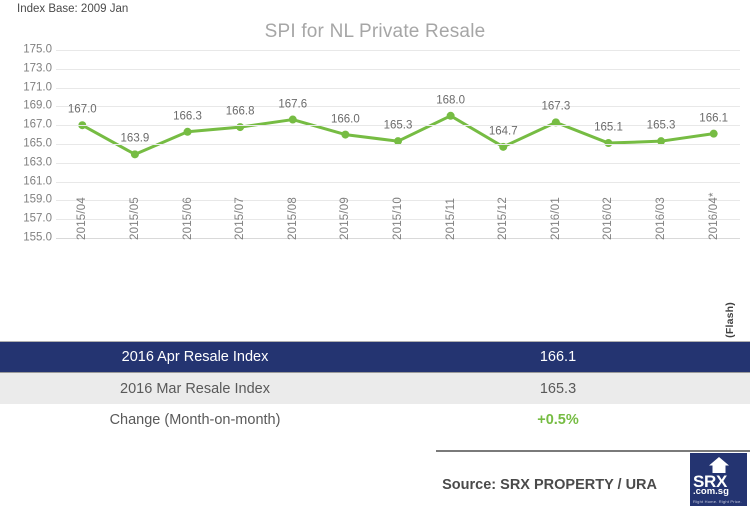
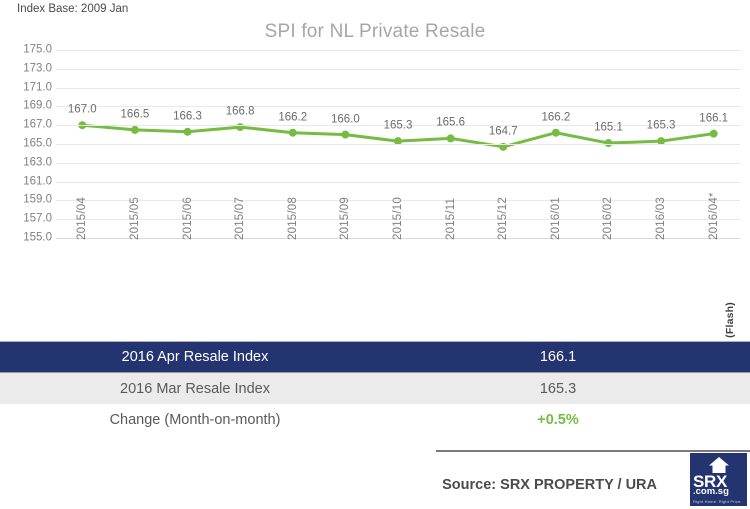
2015/05: 163.9 -> 166.5
2015/08: 167.6 -> 166.2
2015/11: 168.0 -> 165.6
2016/01: 167.3 -> 166.2
